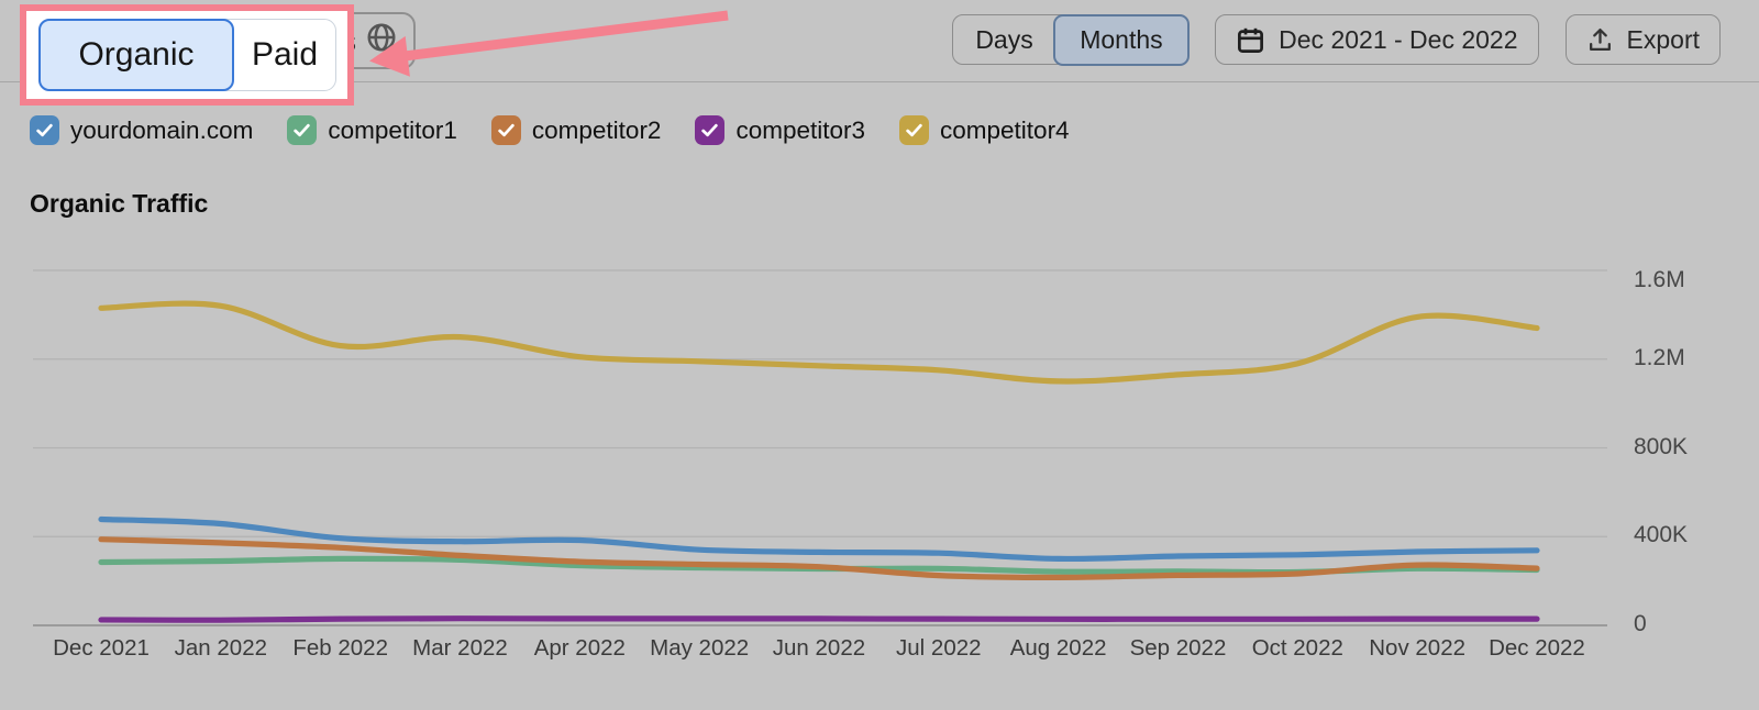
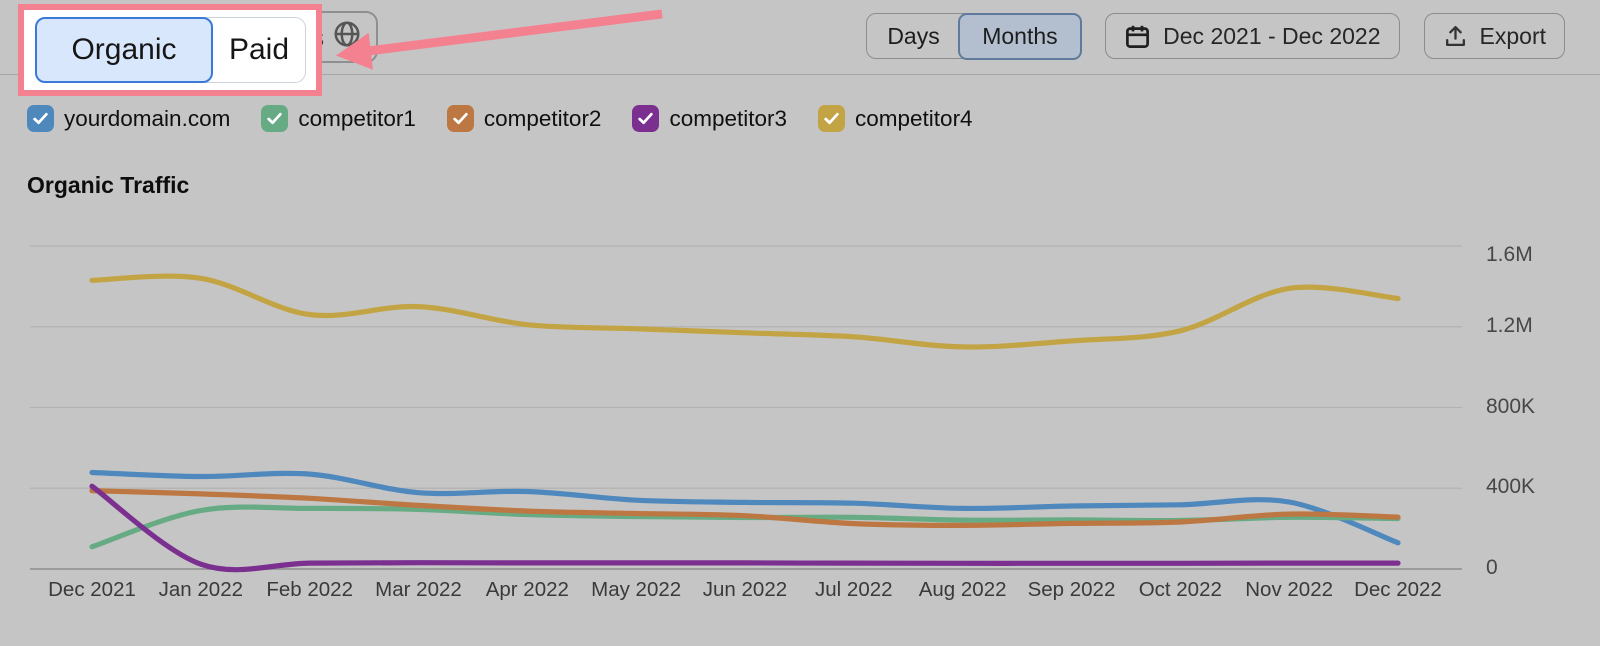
competitor1/Dec 2021: 280K -> 110K
competitor3/Dec 2021: 20K -> 410K
yourdomain.com/Feb 2022: 390K -> 470K
yourdomain.com/Dec 2022: 340K -> 130K
